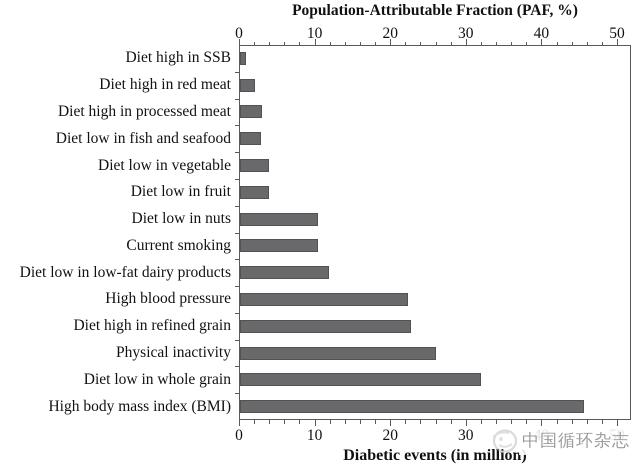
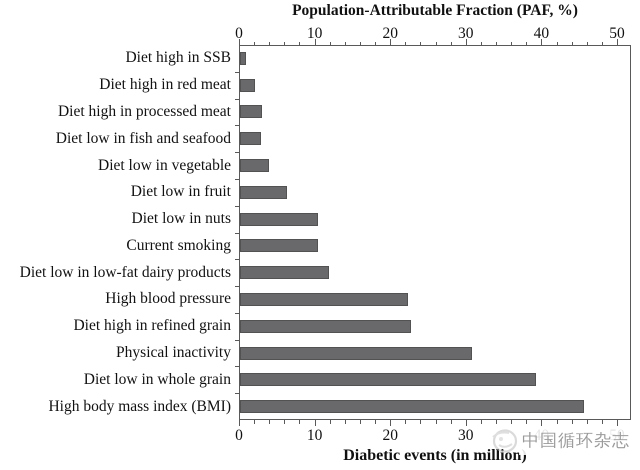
Diet low in fruit: 4 -> 6
Physical inactivity: 26 -> 31
Diet low in whole grain: 32 -> 39
